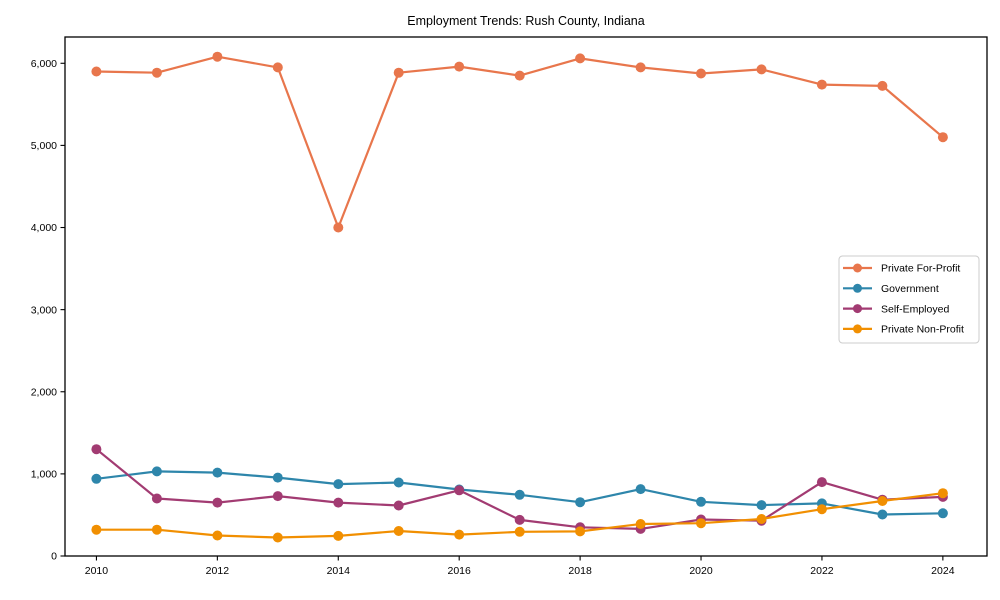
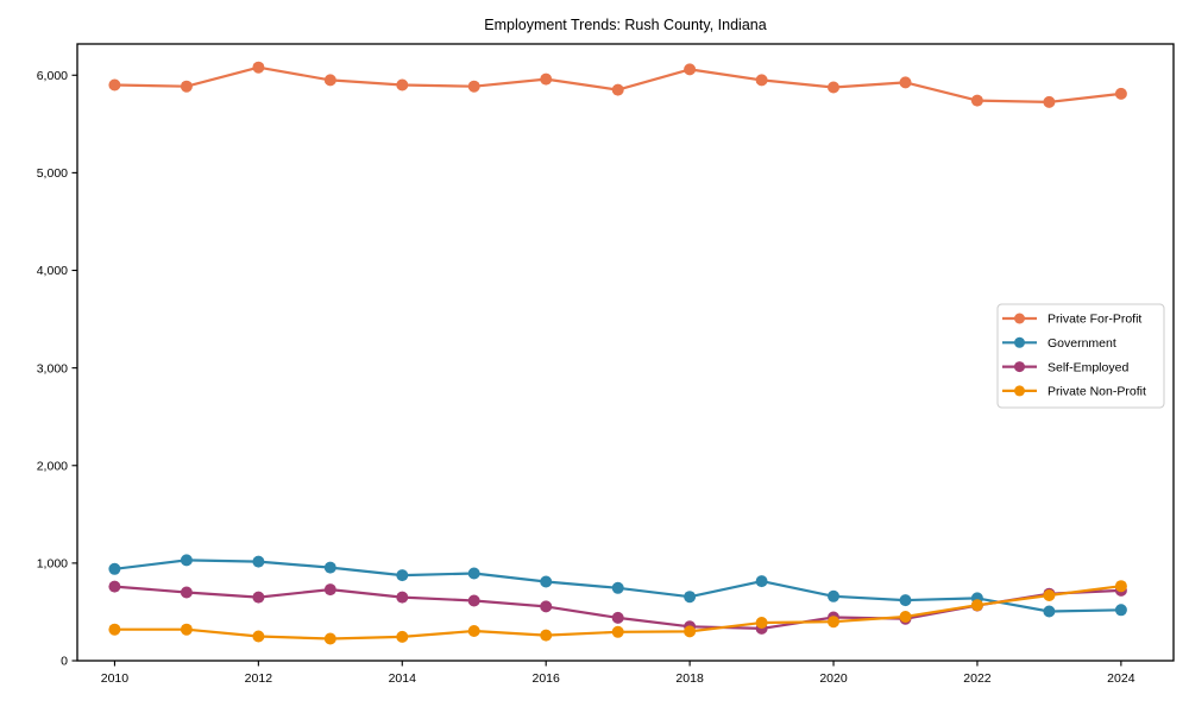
Self-Employed/2010: 1300 -> 800
Private For-Profit/2014: 4000 -> 5900
Self-Employed/2016: 800 -> 600
Self-Employed/2022: 900 -> 600
Private For-Profit/2024: 5100 -> 5800
